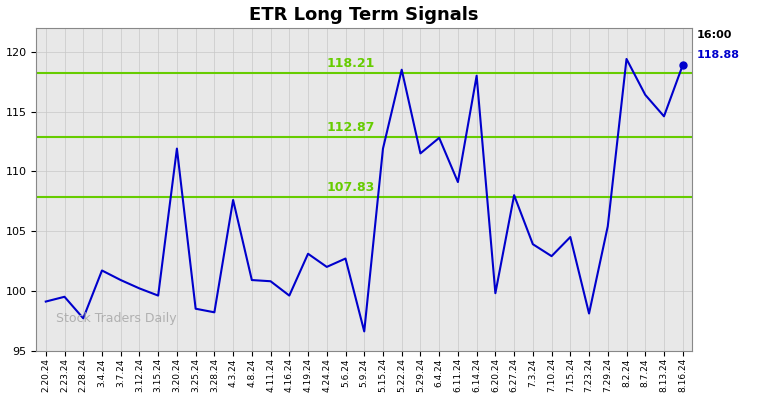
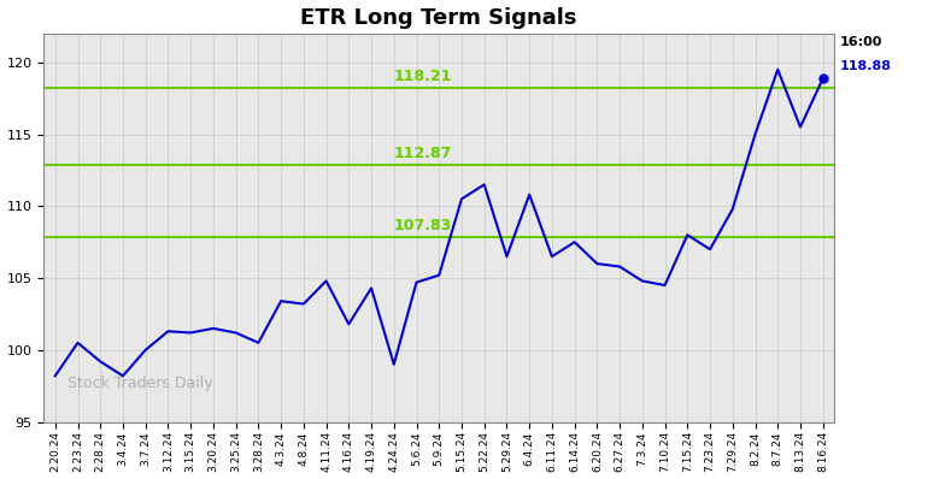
2.20.24: 99.1 -> 98.2
2.23.24: 99.5 -> 100.5
2.28.24: 97.7 -> 99.2
3.4.24: 101.7 -> 98.2
3.7.24: 100.9 -> 100.0
3.12.24: 100.2 -> 101.3
3.15.24: 99.6 -> 101.2
3.20.24: 111.9 -> 101.5
3.25.24: 98.5 -> 101.2
3.28.24: 98.2 -> 100.5
4.3.24: 107.6 -> 103.4
4.8.24: 100.9 -> 103.2
4.11.24: 100.8 -> 104.8
4.16.24: 99.6 -> 101.8
4.19.24: 103.1 -> 104.3
4.24.24: 102.0 -> 99.0
5.6.24: 102.7 -> 104.7
5.9.24: 96.6 -> 105.2
5.15.24: 111.9 -> 110.5
5.22.24: 118.5 -> 111.5
5.29.24: 111.5 -> 106.5
6.4.24: 112.8 -> 110.8
6.11.24: 109.1 -> 106.5
6.14.24: 118.0 -> 107.5
6.20.24: 99.8 -> 106.0
6.27.24: 108.0 -> 105.8
7.3.24: 103.9 -> 104.8
7.10.24: 102.9 -> 104.5
7.15.24: 104.5 -> 108.0
7.23.24: 98.1 -> 107.0
7.29.24: 105.4 -> 109.8
8.2.24: 119.4 -> 115.0
8.7.24: 116.4 -> 119.5
8.13.24: 114.6 -> 115.5
